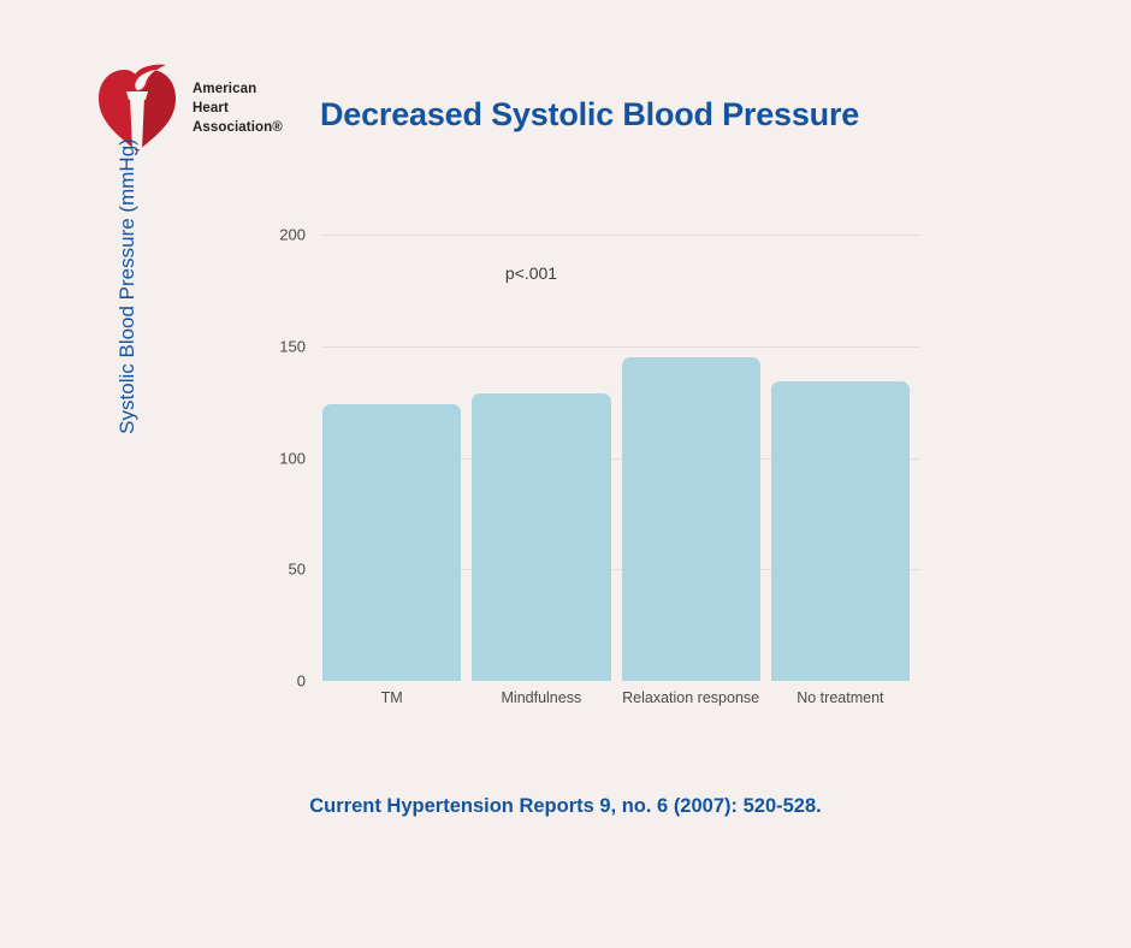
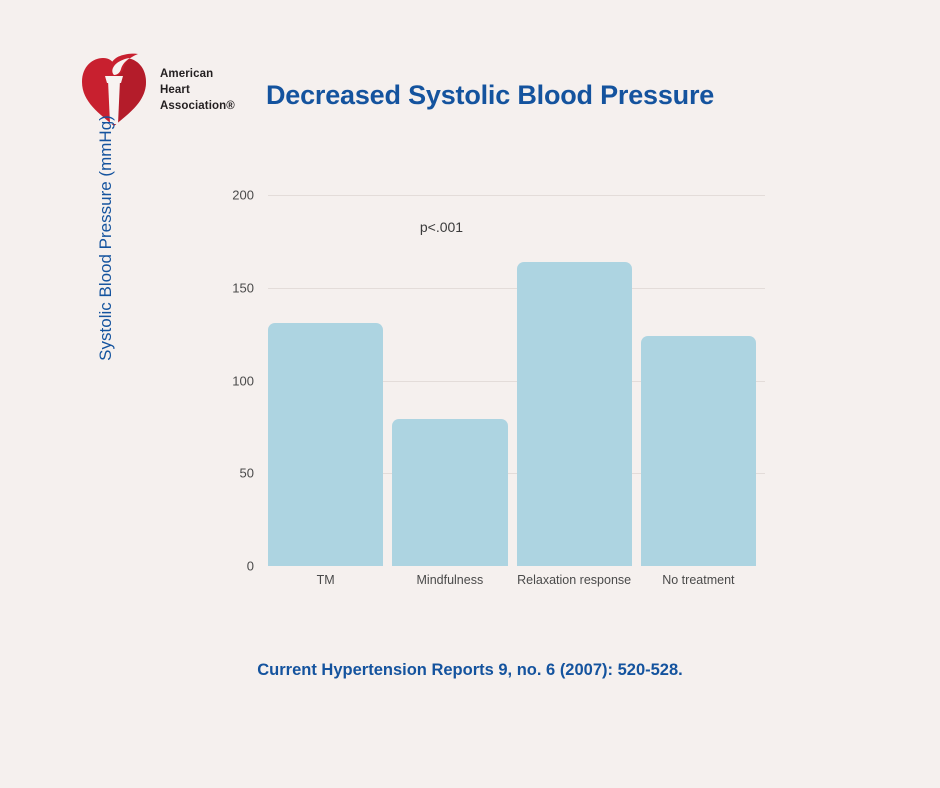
TM: 124 -> 131
Mindfulness: 129 -> 79
Relaxation response: 145 -> 164
No treatment: 134 -> 124
